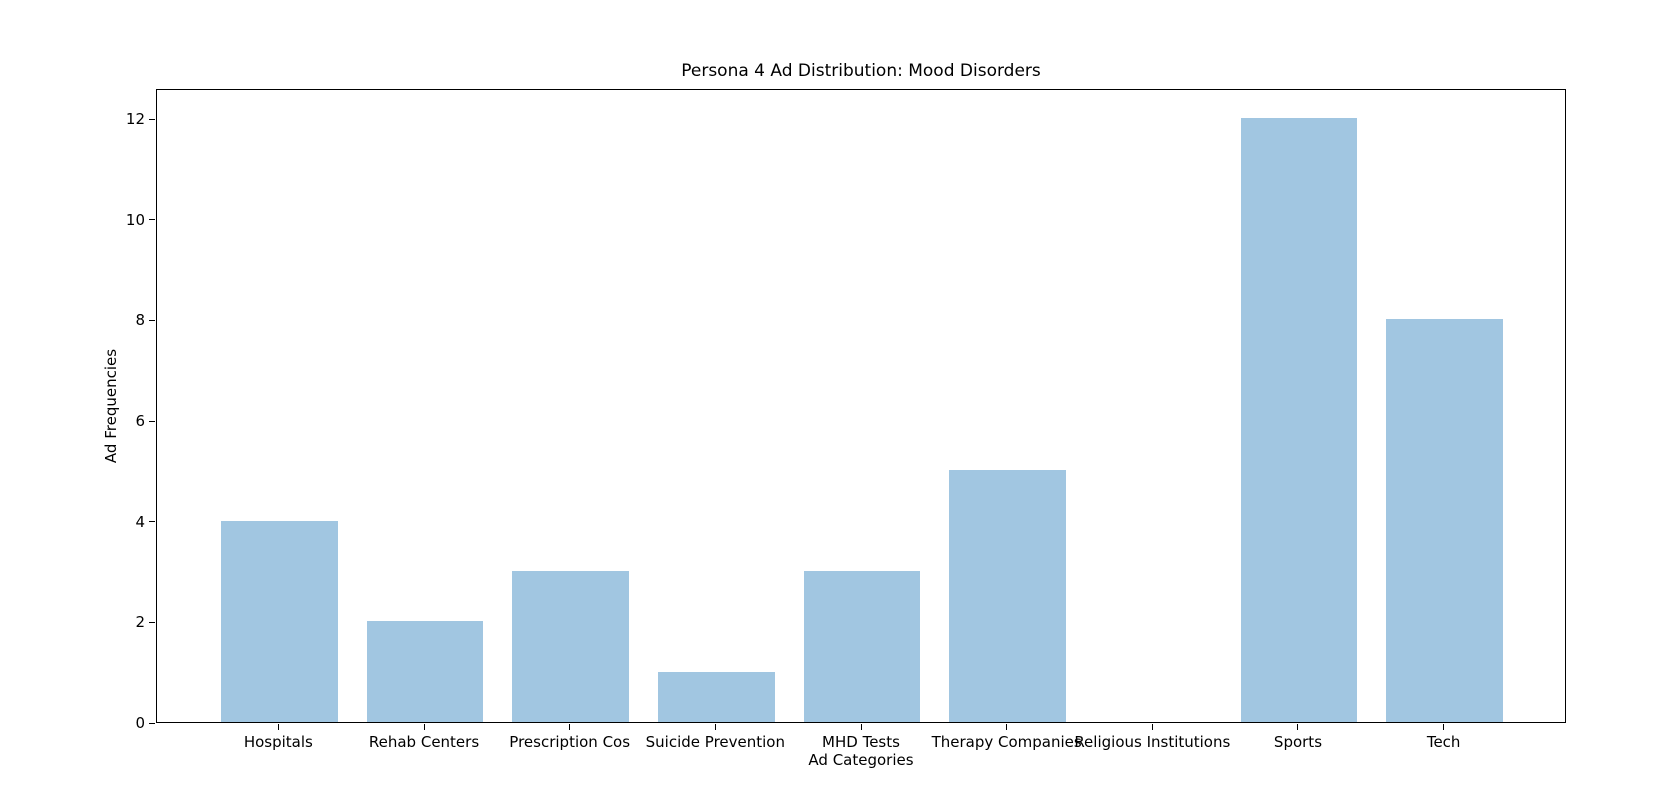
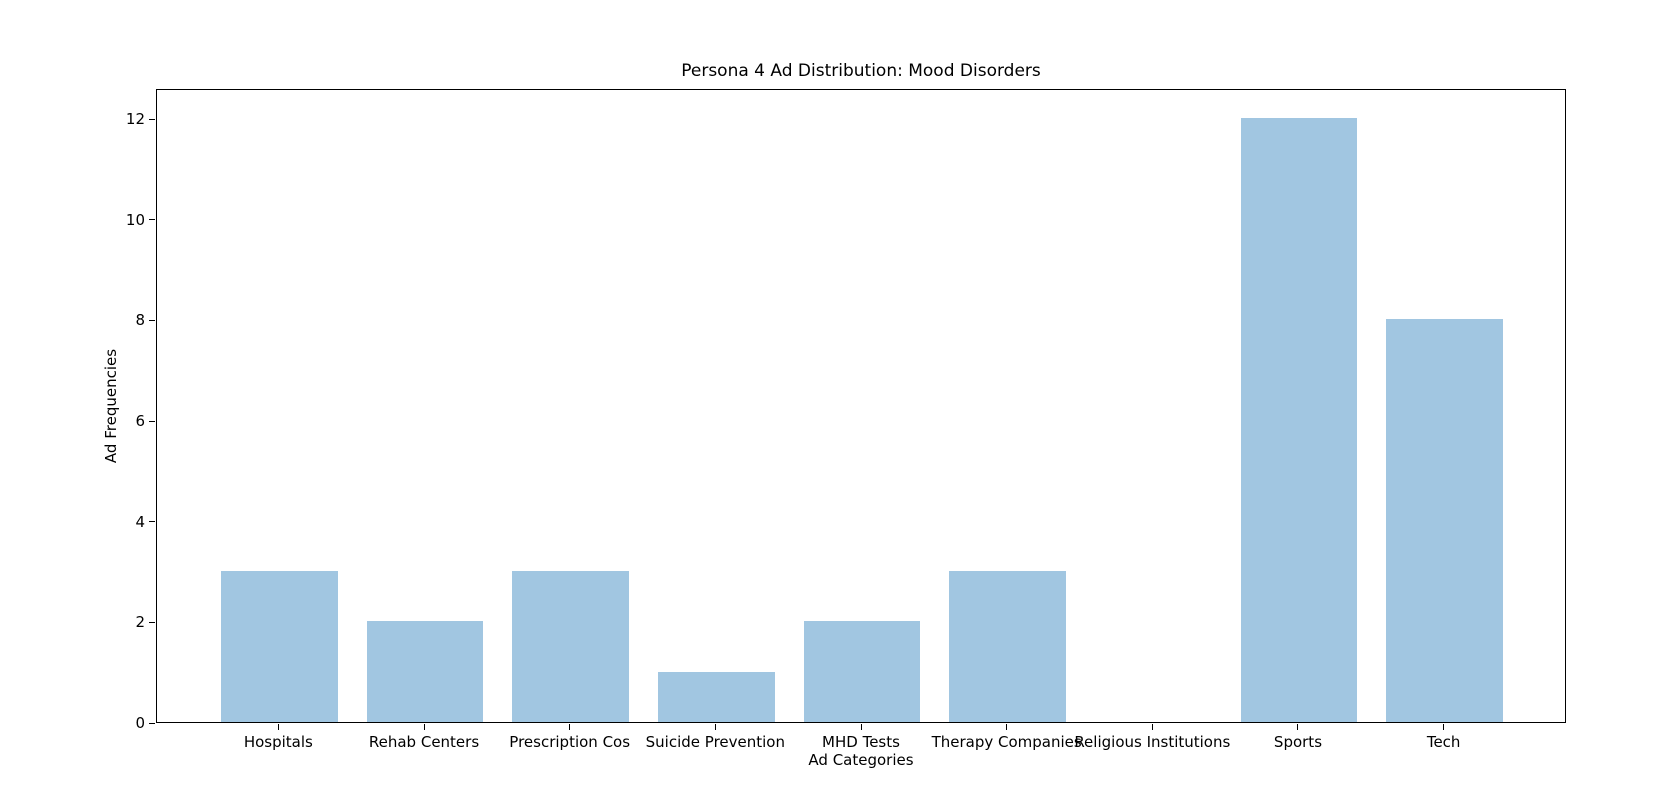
Hospitals: 4 -> 3
MHD Tests: 3 -> 2
Therapy Companies: 5 -> 3
